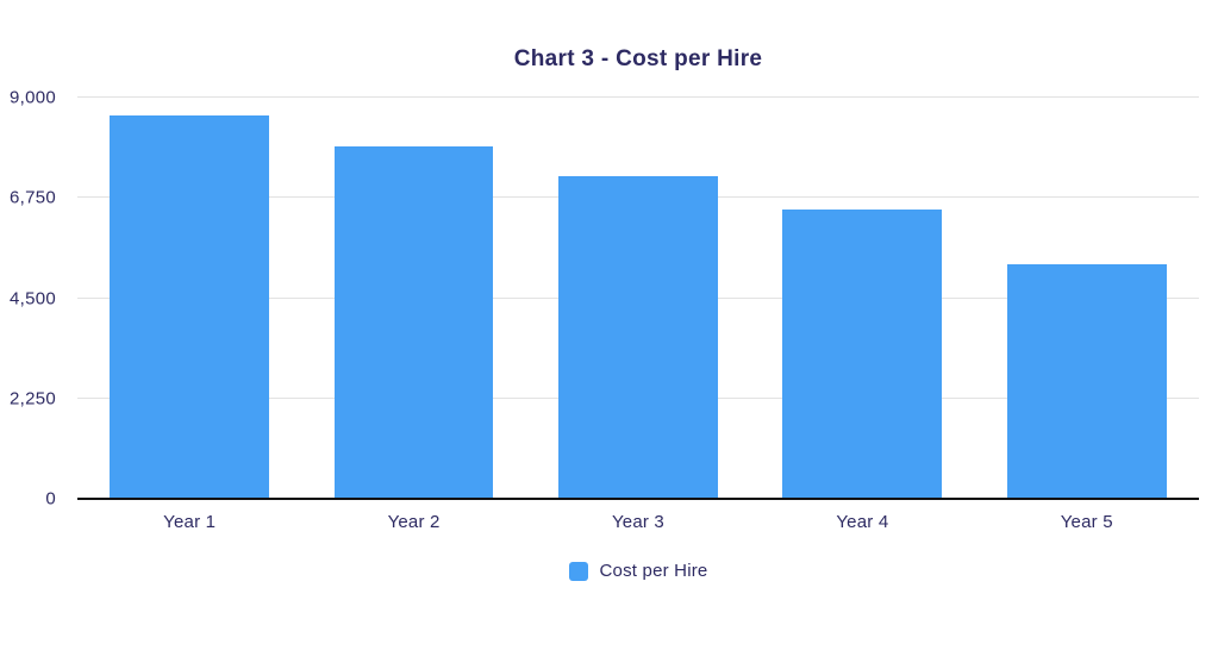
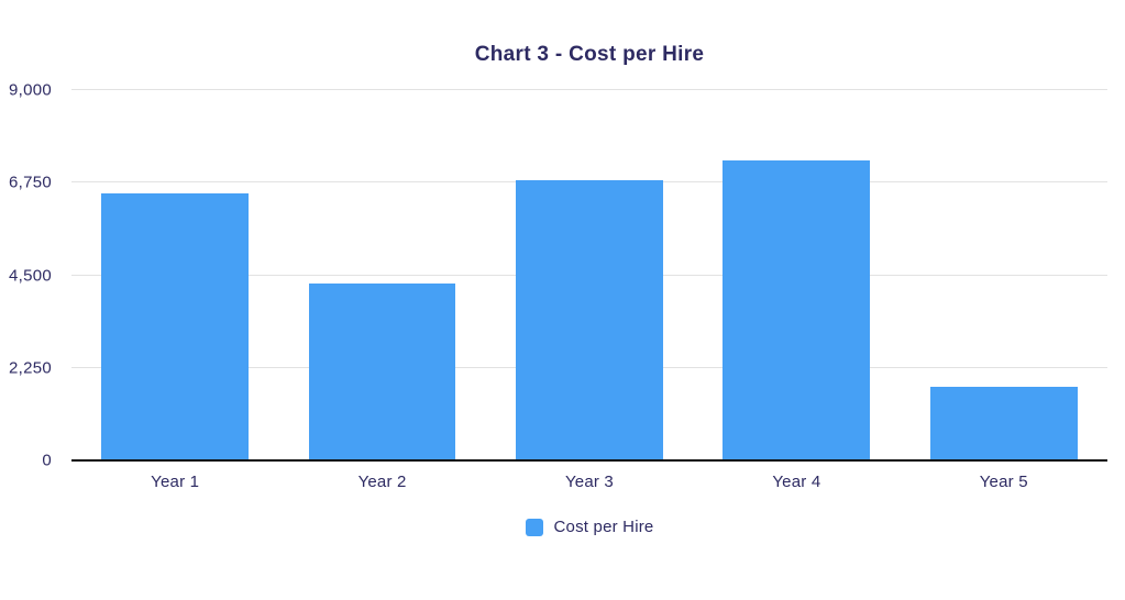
Year 1: 8600 -> 6500
Year 2: 7900 -> 4300
Year 3: 7200 -> 6800
Year 4: 6500 -> 7300
Year 5: 5200 -> 1800
